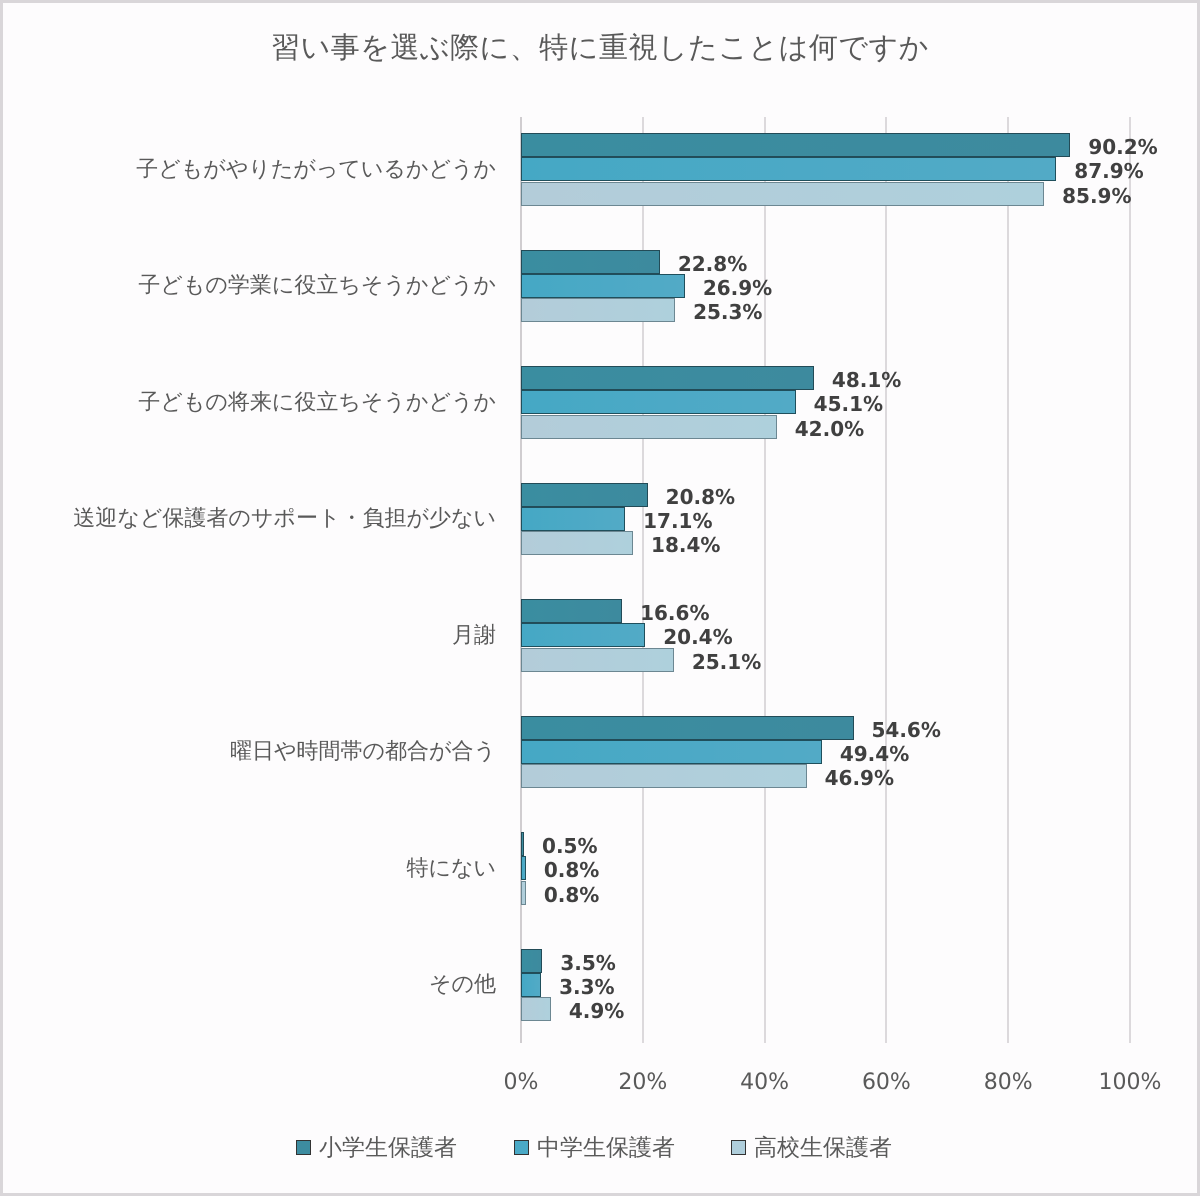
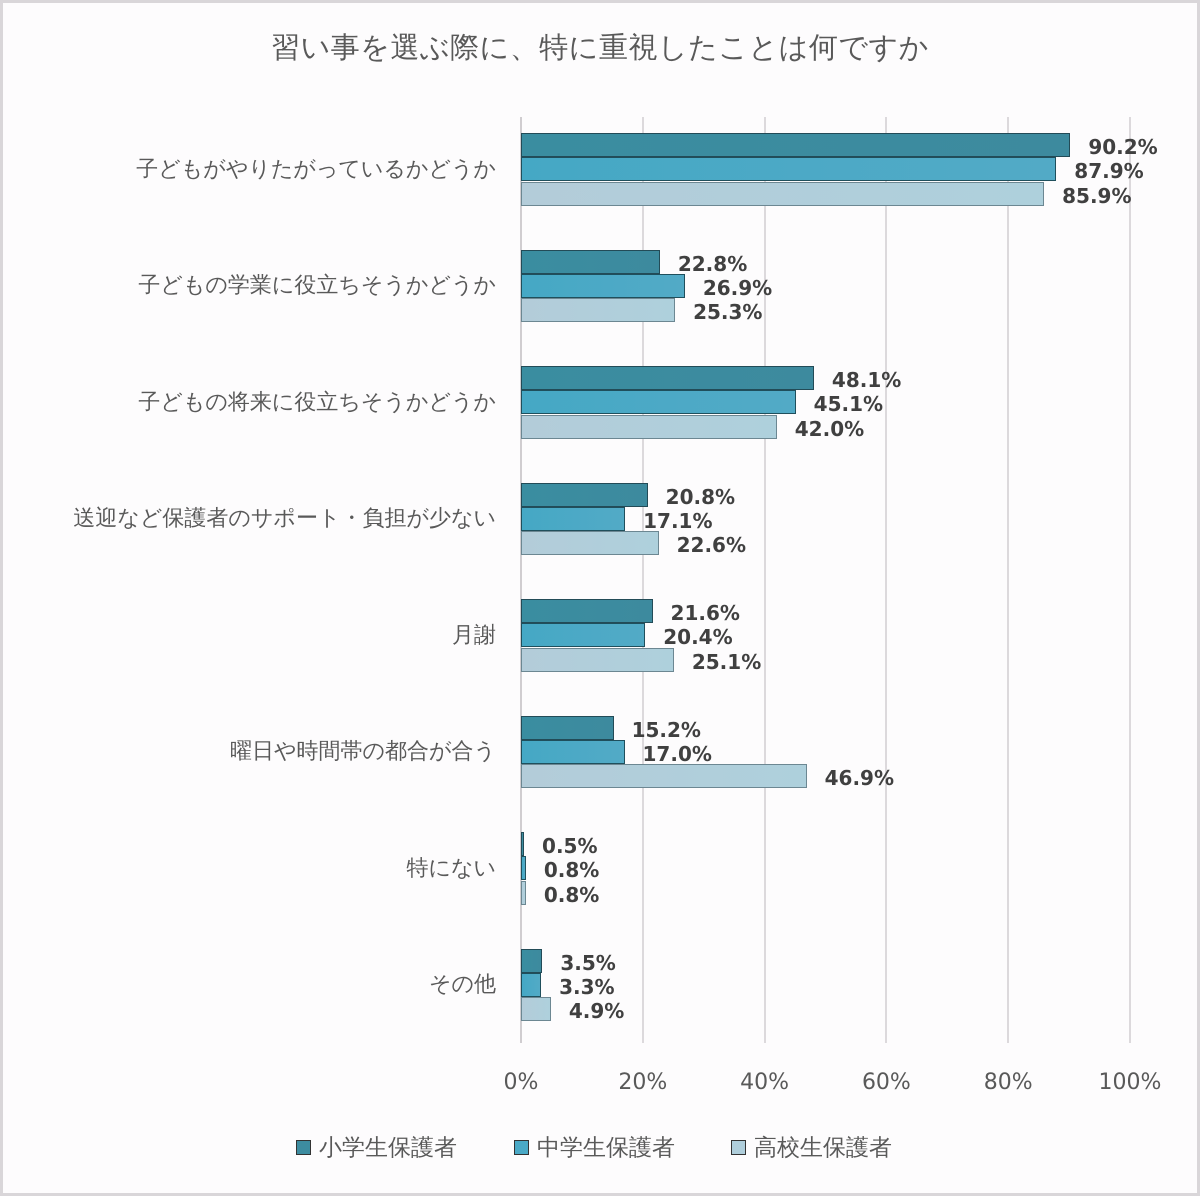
高校生保護者/送迎など保護者のサポート・負担が少ない: 18.4% -> 22.6%
小学生保護者/月謝: 16.6% -> 21.6%
小学生保護者/曜日や時間帯の都合が合う: 54.6% -> 15.2%
中学生保護者/曜日や時間帯の都合が合う: 49.4% -> 17.0%
